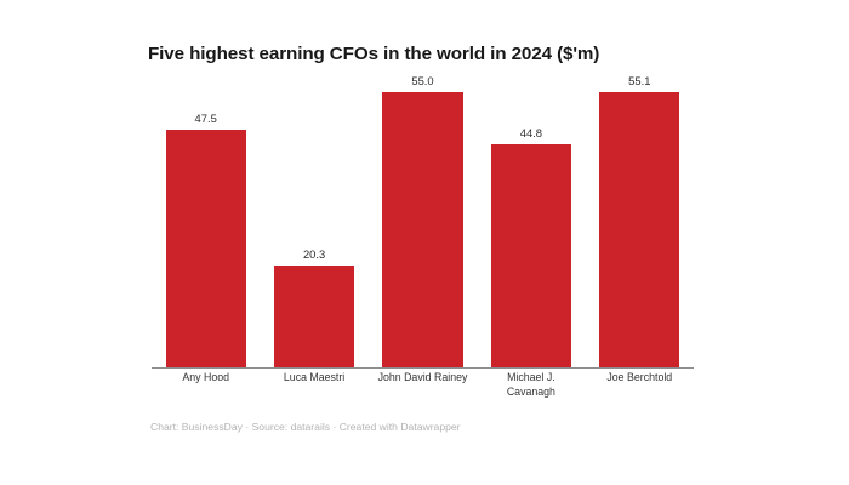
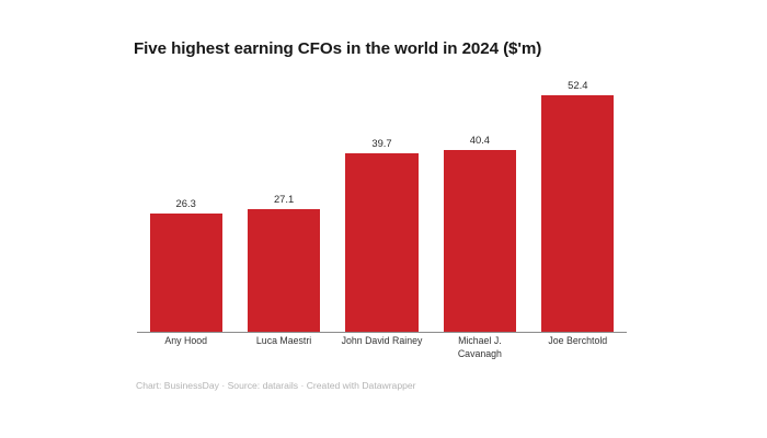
Any Hood: 47.5 -> 26.3
Luca Maestri: 20.3 -> 27.1
John David Rainey: 55.0 -> 39.7
Michael J. Cavanagh: 44.8 -> 40.4
Joe Berchtold: 55.1 -> 52.4
